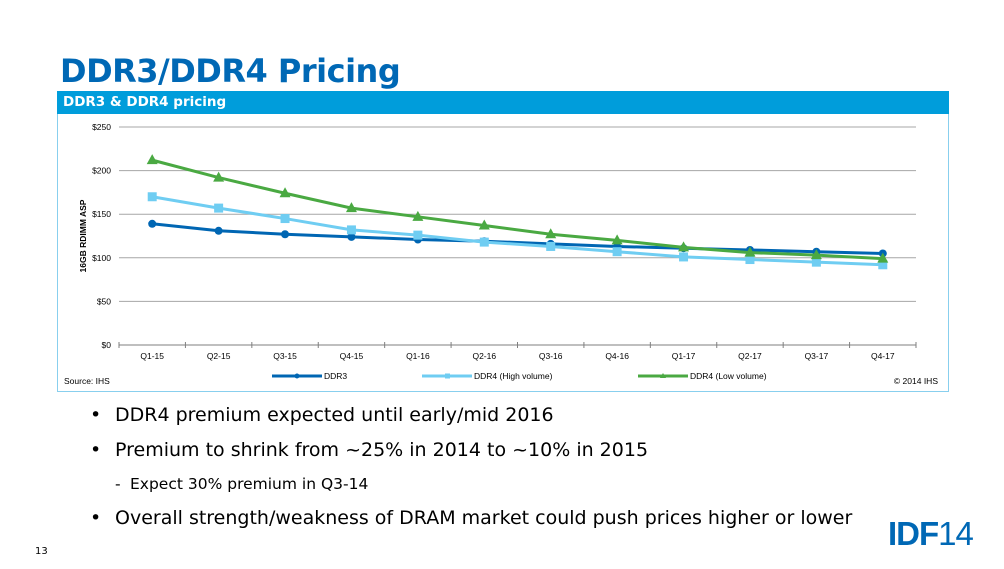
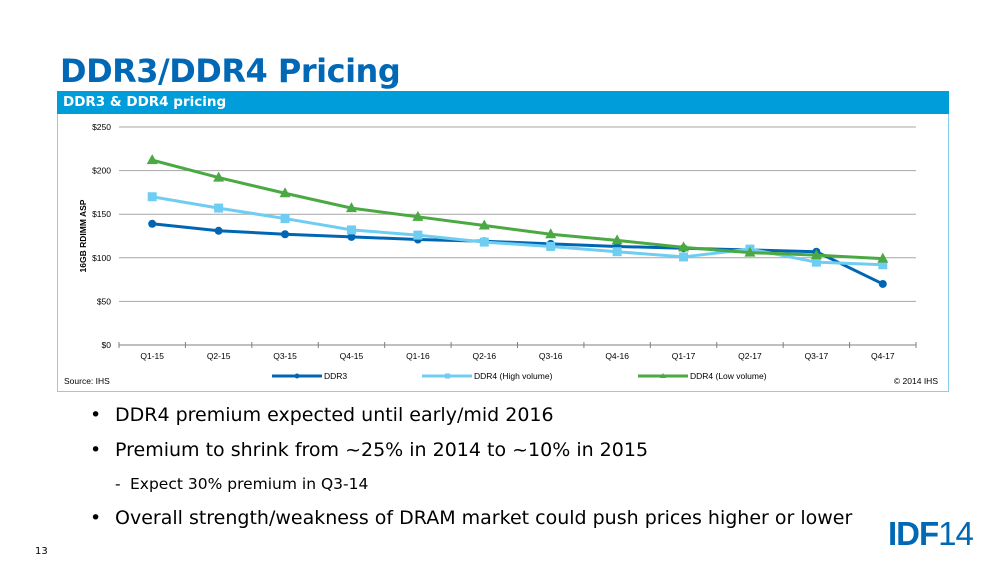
DDR4 (High volume)/Q2-17: $100 -> $110
DDR3/Q4-17: $100 -> $70
